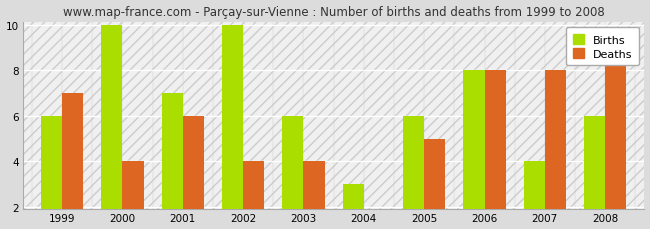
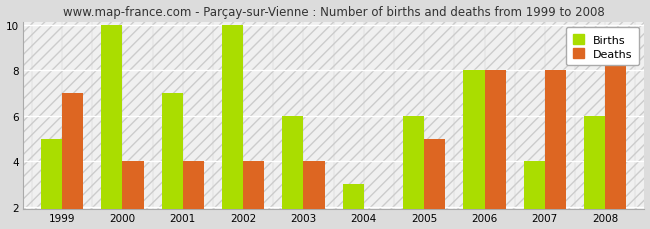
Births/1999: 6 -> 5
Deaths/2001: 6 -> 4
